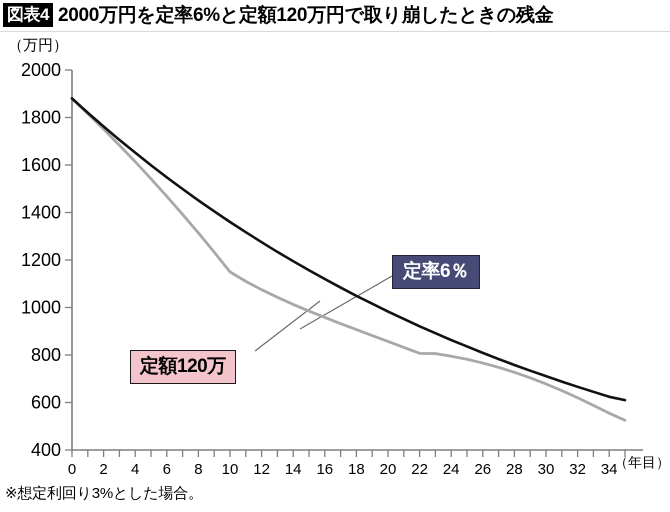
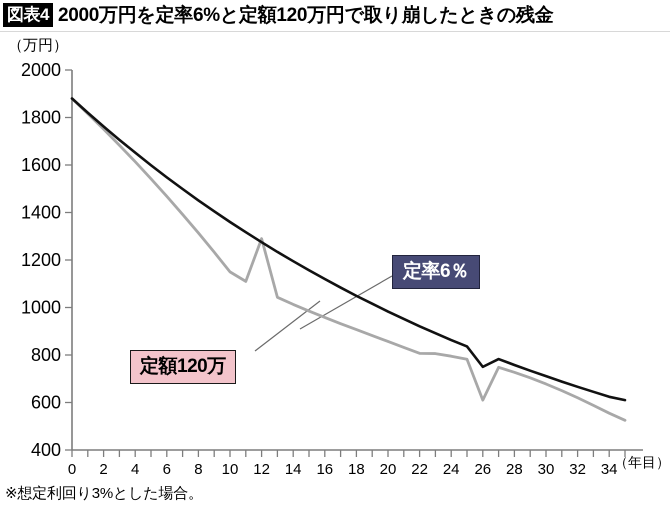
定額120万/12: 1080 -> 1290
定率6％/26: 810 -> 750
定額120万/26: 770 -> 610
